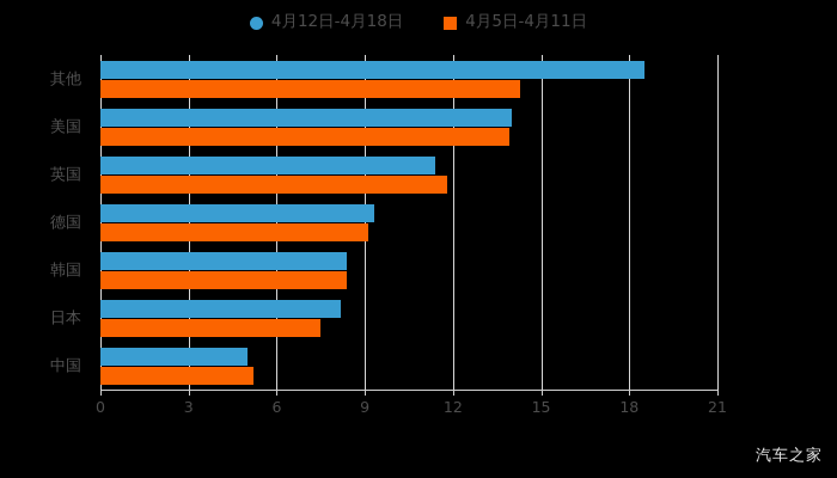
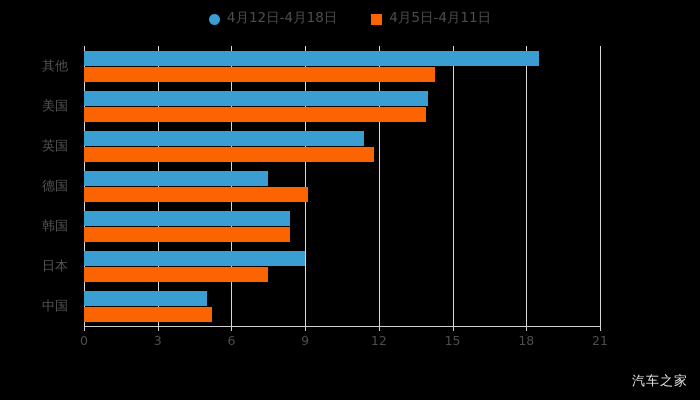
4月12日-4月18日/德国: 9.3 -> 7.5
4月12日-4月18日/日本: 8.2 -> 9.0
